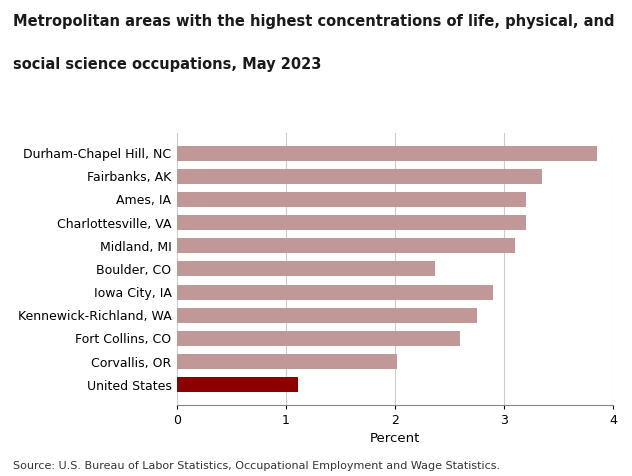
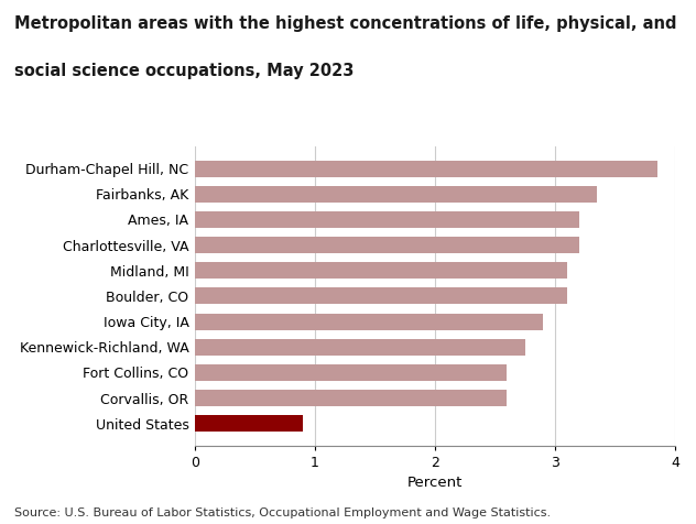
Boulder, CO: 2.37 -> 3.10
Corvallis, OR: 2.02 -> 2.60
United States: 1.11 -> 0.90
